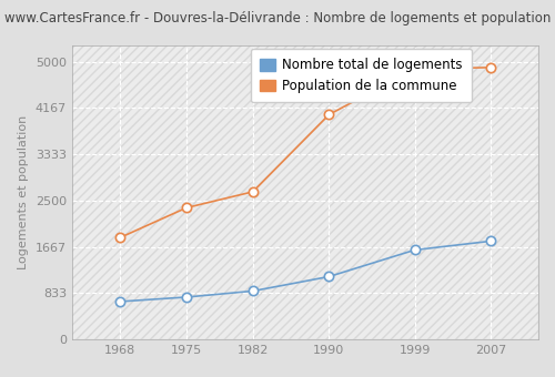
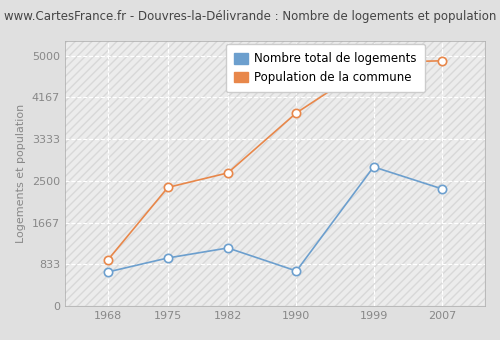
Population de la commune/1968: 1830 -> 920
Nombre total de logements/1975: 760 -> 960
Nombre total de logements/1982: 870 -> 1160
Nombre total de logements/1990: 1130 -> 700
Population de la commune/1990: 4050 -> 3860
Nombre total de logements/1999: 1610 -> 2780
Nombre total de logements/2007: 1770 -> 2340
